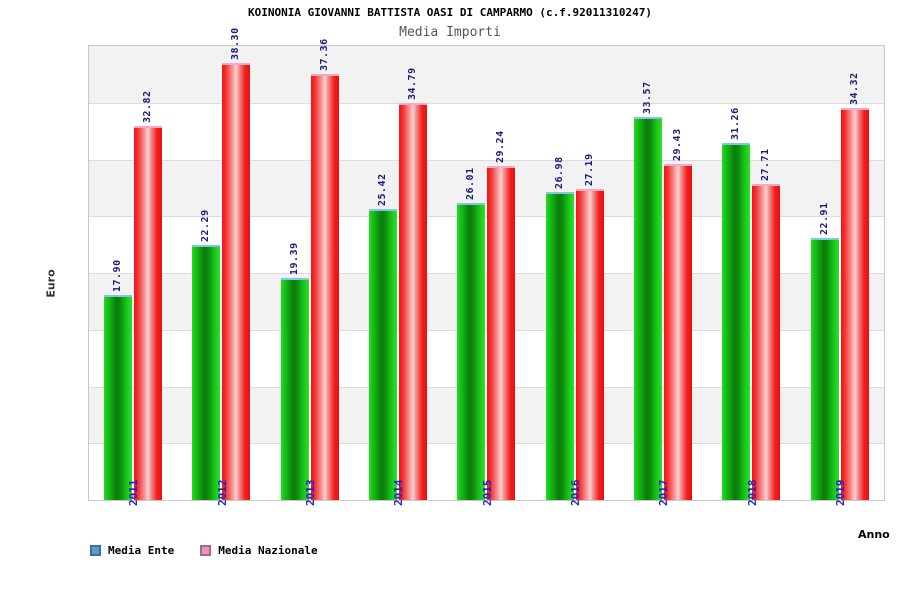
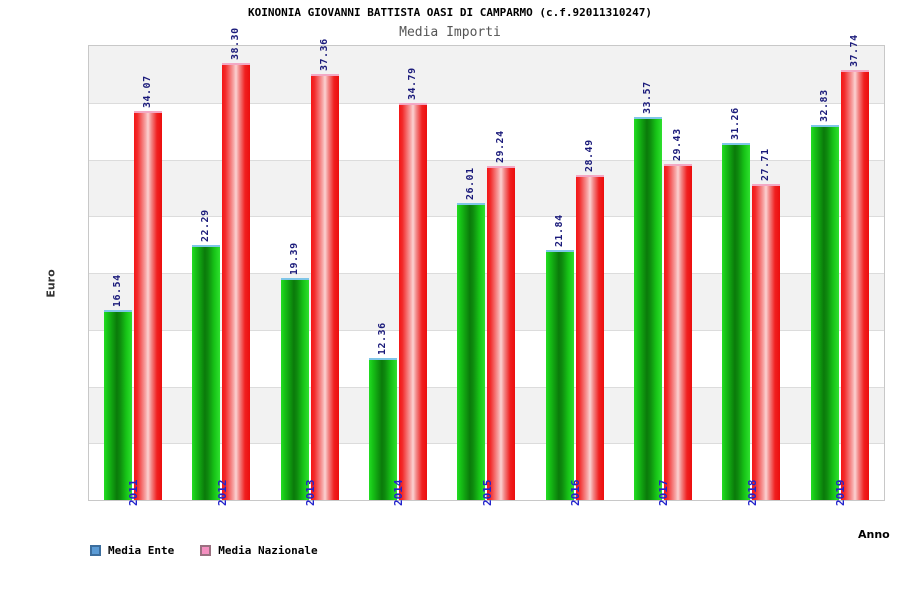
Media Ente/2011: 17.90 -> 16.54
Media Nazionale/2011: 32.82 -> 34.07
Media Ente/2014: 25.42 -> 12.36
Media Ente/2016: 26.98 -> 21.84
Media Nazionale/2016: 27.19 -> 28.49
Media Ente/2019: 22.91 -> 32.83
Media Nazionale/2019: 34.32 -> 37.74
